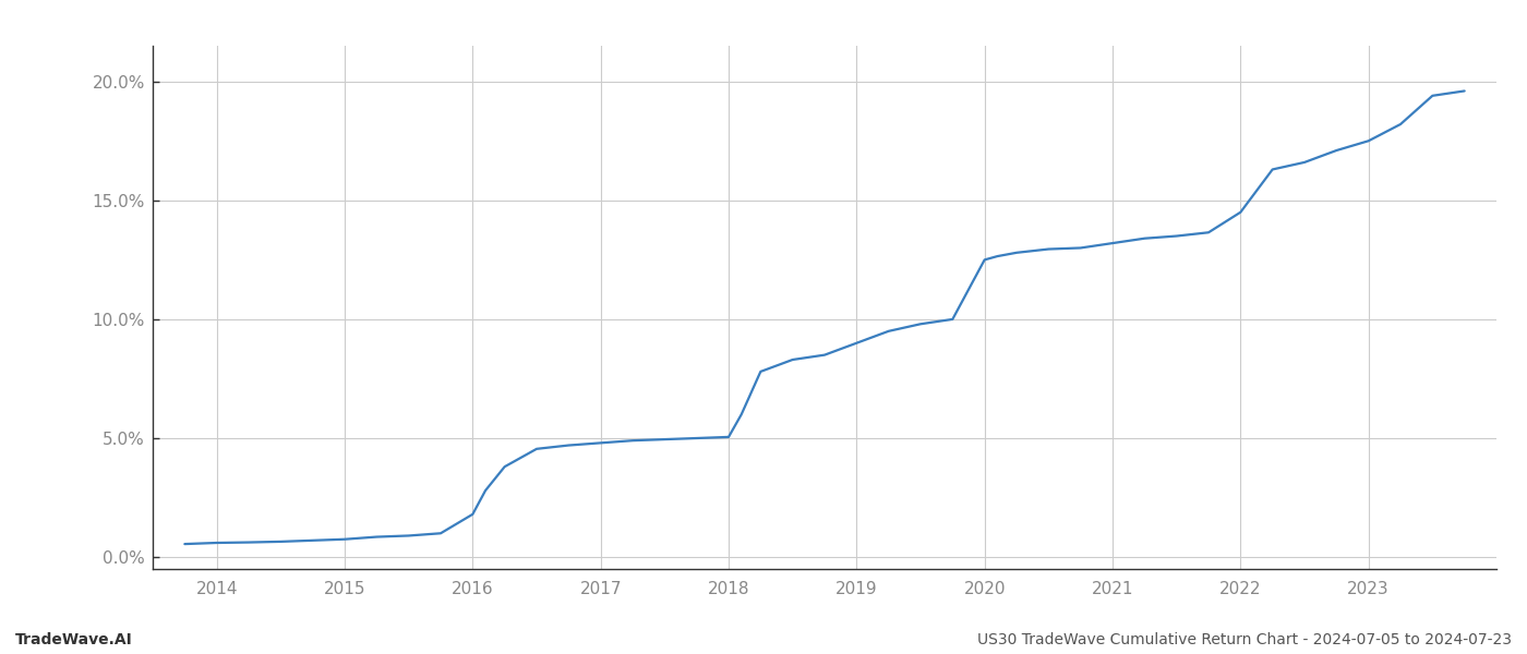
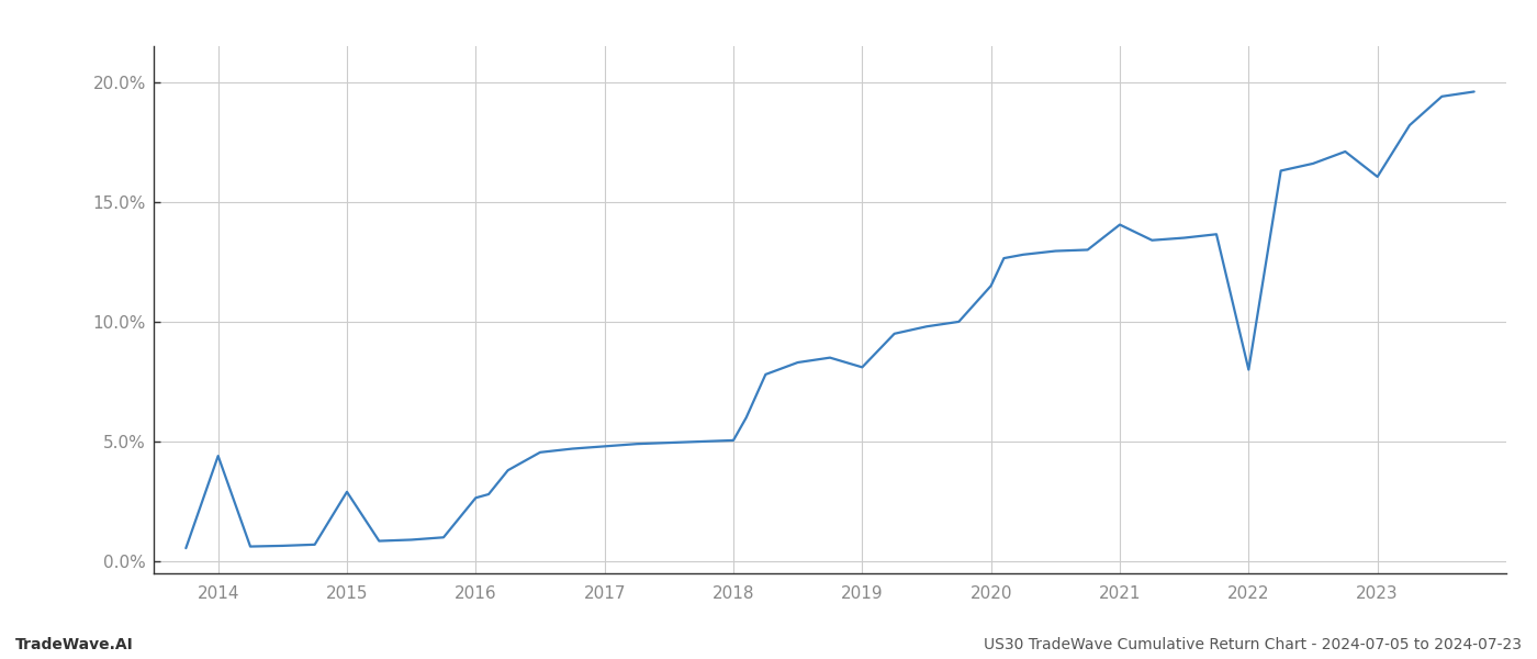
2014: 0.60% -> 4.40%
2015: 0.75% -> 2.90%
2016: 1.80% -> 2.65%
2019: 9.00% -> 8.10%
2020: 12.50% -> 11.50%
2021: 13.20% -> 14.05%
2022: 14.50% -> 8.00%
2023: 17.50% -> 16.05%
